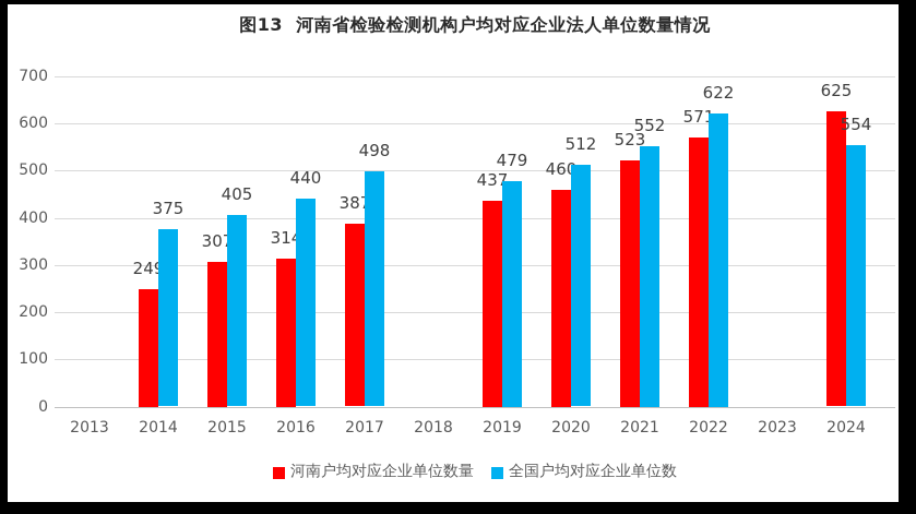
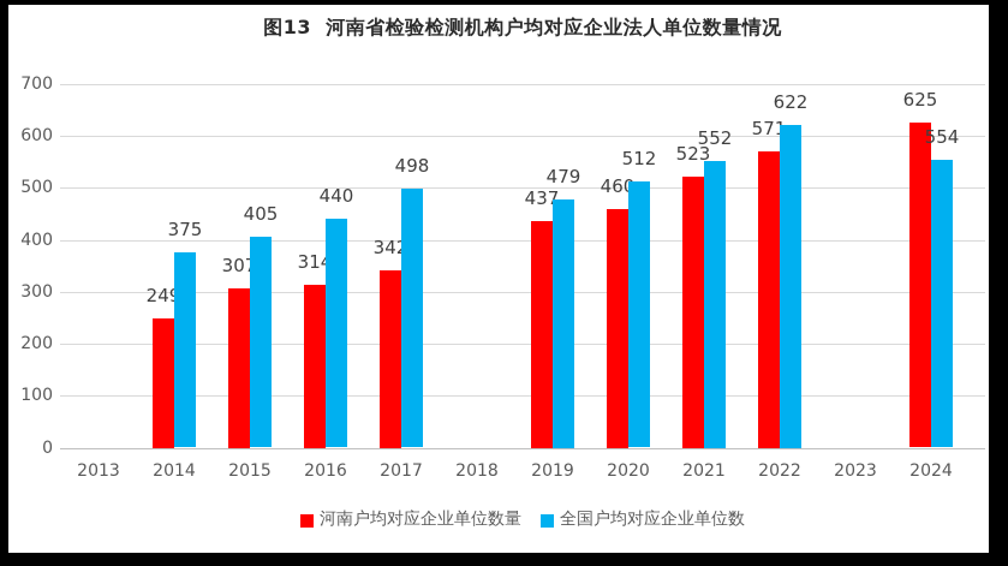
河南户均对应企业单位数量/2017: 387 -> 342
